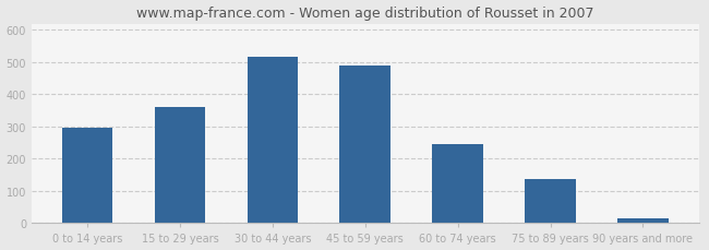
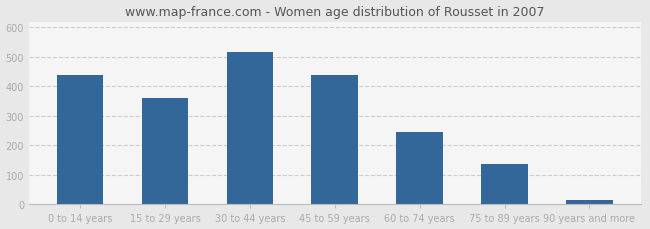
0 to 14 years: 295 -> 437
45 to 59 years: 490 -> 440
